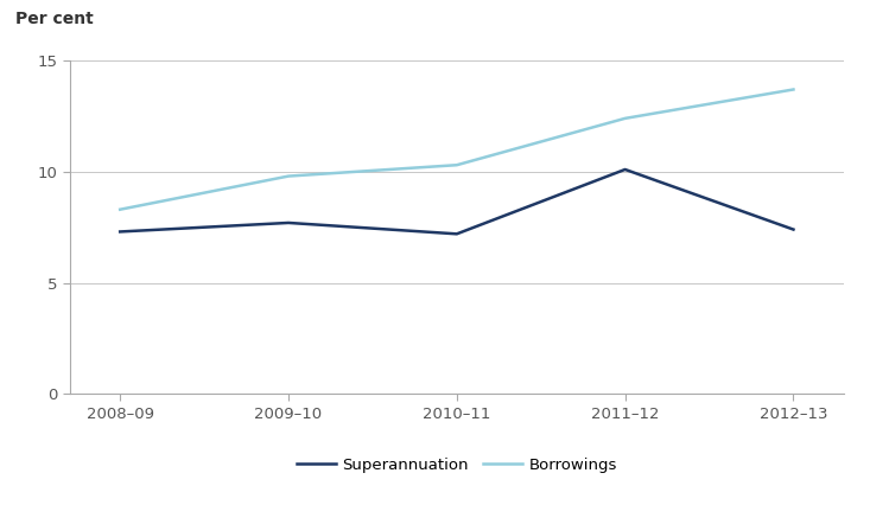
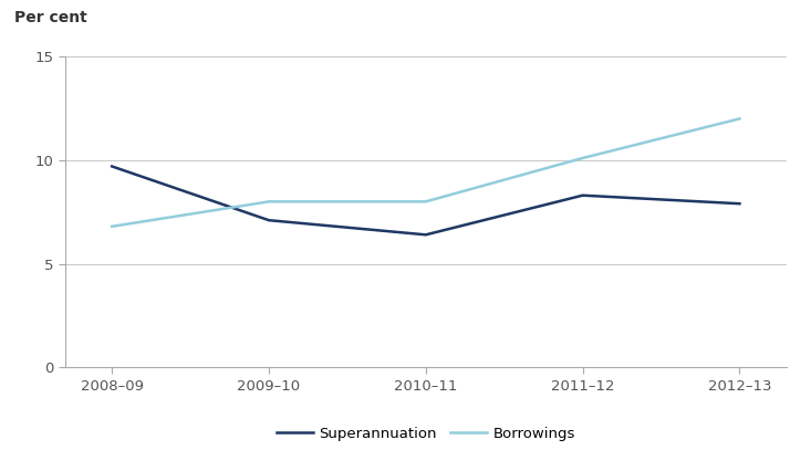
Superannuation/2008–09: 7.3 -> 9.7
Borrowings/2008–09: 8.3 -> 6.8
Superannuation/2009–10: 7.7 -> 7.1
Borrowings/2009–10: 9.8 -> 8.0
Superannuation/2010–11: 7.2 -> 6.4
Borrowings/2010–11: 10.3 -> 8.0
Superannuation/2011–12: 10.1 -> 8.3
Borrowings/2011–12: 12.4 -> 10.1
Superannuation/2012–13: 7.4 -> 7.9
Borrowings/2012–13: 13.7 -> 12.0
